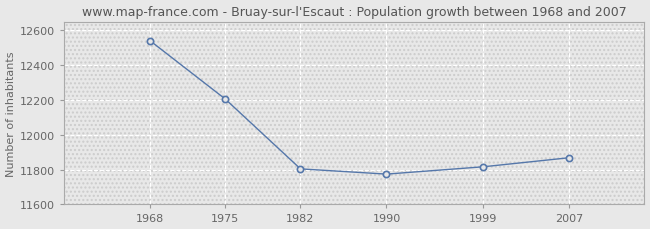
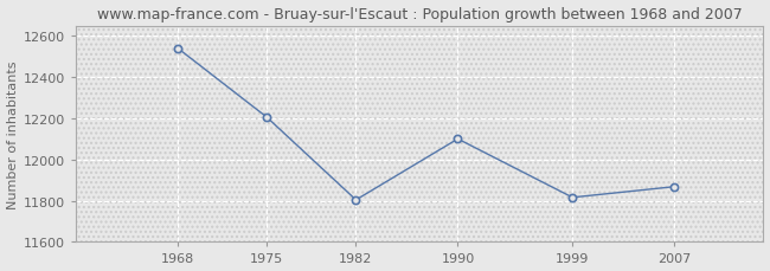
1990: 11770 -> 12100
